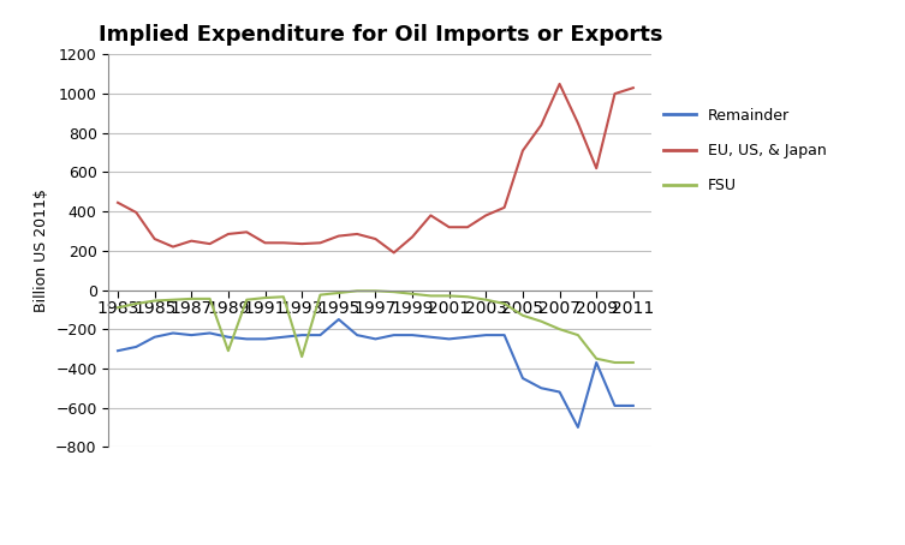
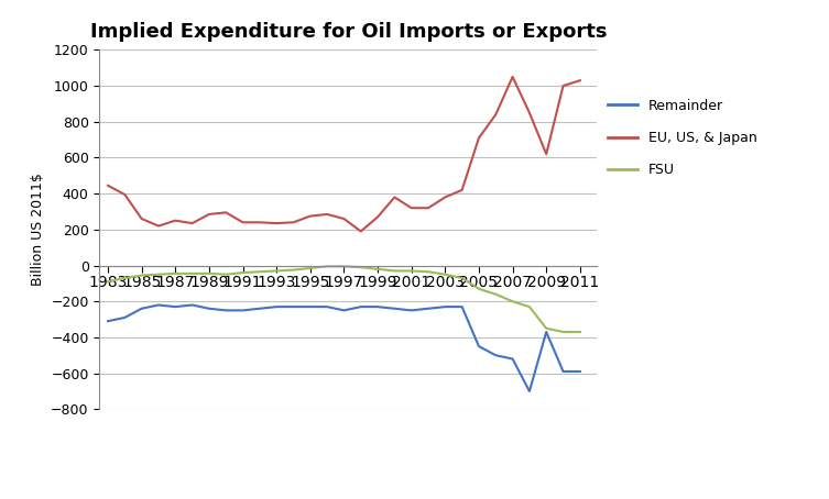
FSU/1989: -310 -> -40
FSU/1993: -340 -> -30
Remainder/1995: -150 -> -230
